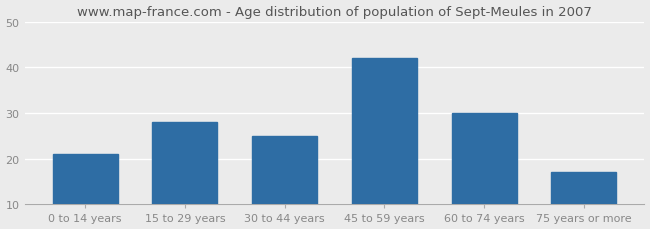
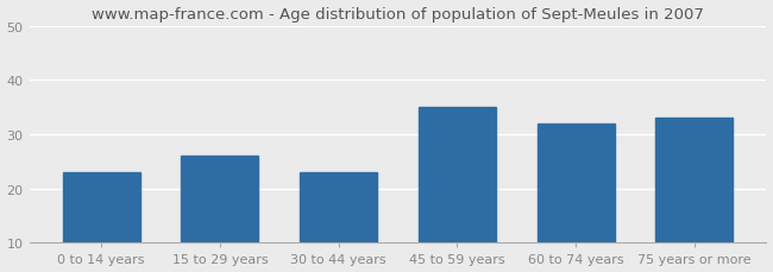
0 to 14 years: 21 -> 23
15 to 29 years: 28 -> 26
30 to 44 years: 25 -> 23
45 to 59 years: 42 -> 35
60 to 74 years: 30 -> 32
75 years or more: 17 -> 33
